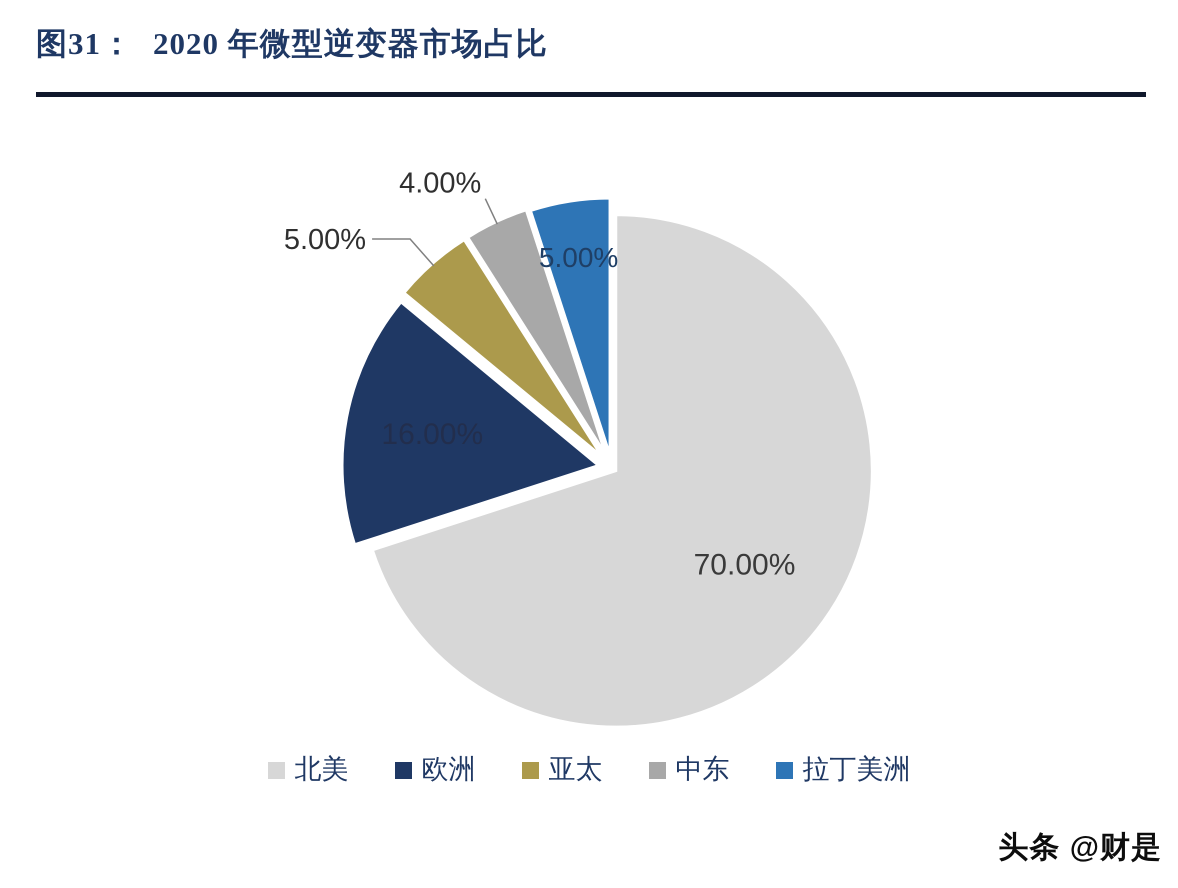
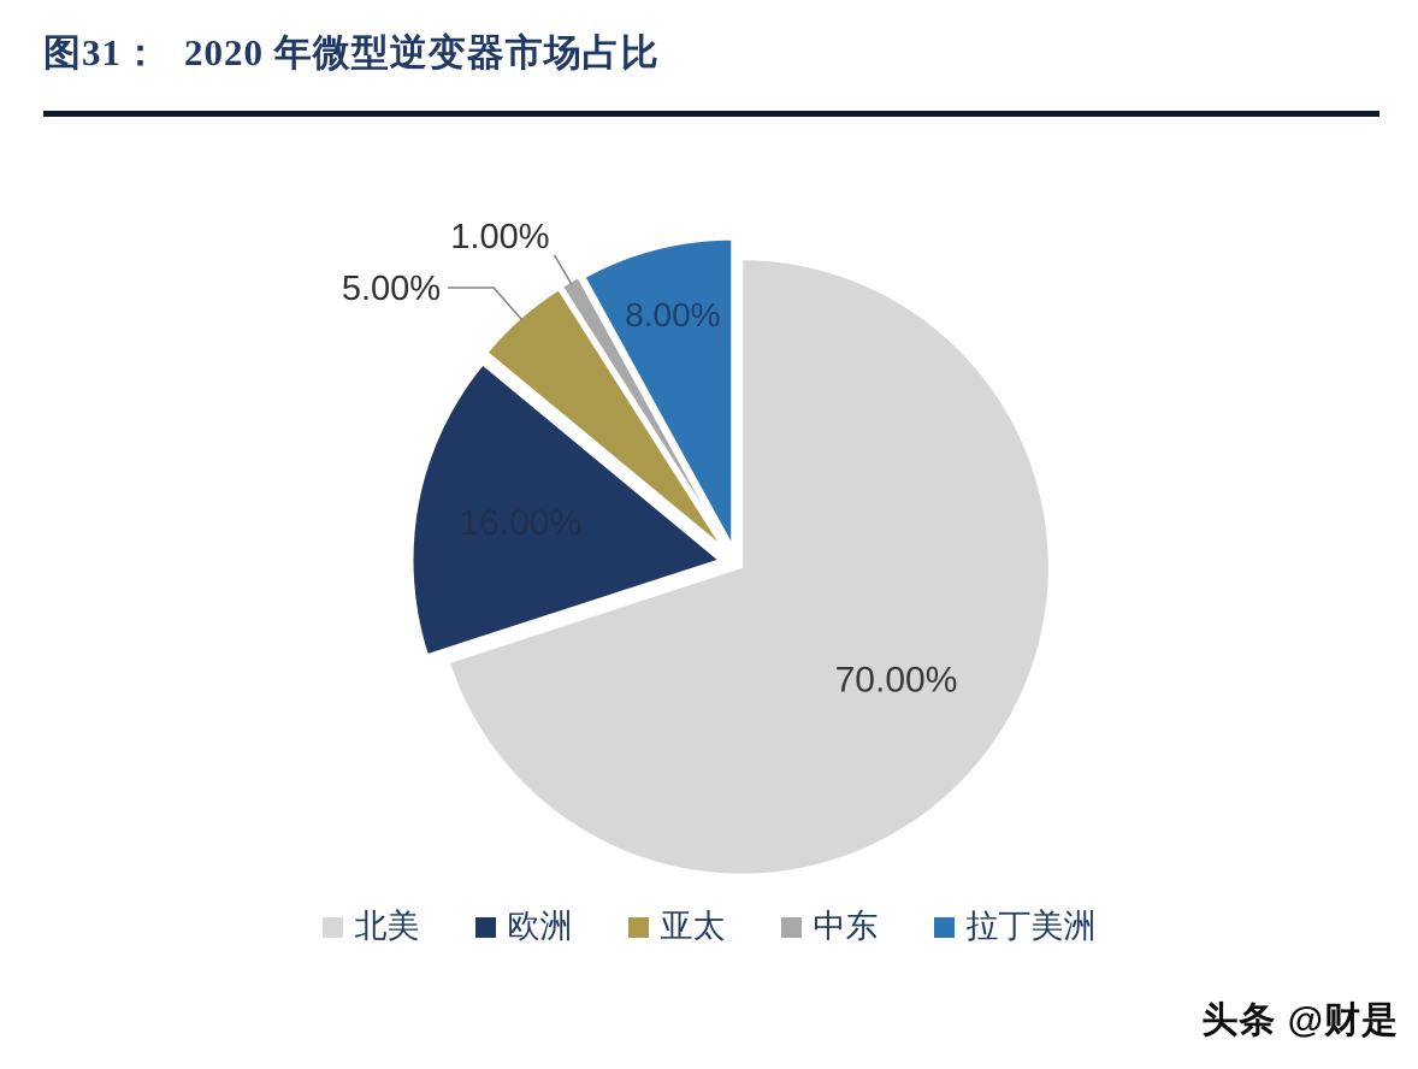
中东: 4.00% -> 1.00%
拉丁美洲: 5.00% -> 8.00%
